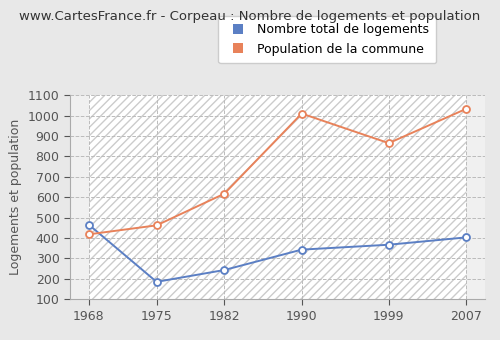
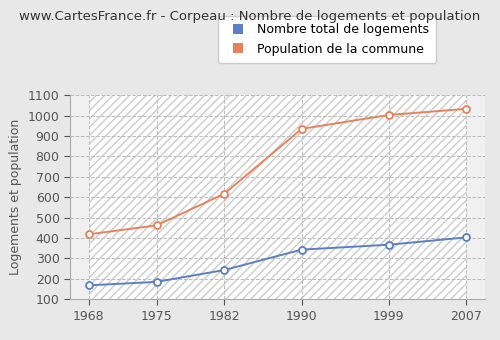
Nombre total de logements/1968: 465 -> 168
Population de la commune/1990: 1010 -> 935
Population de la commune/1999: 865 -> 1003
